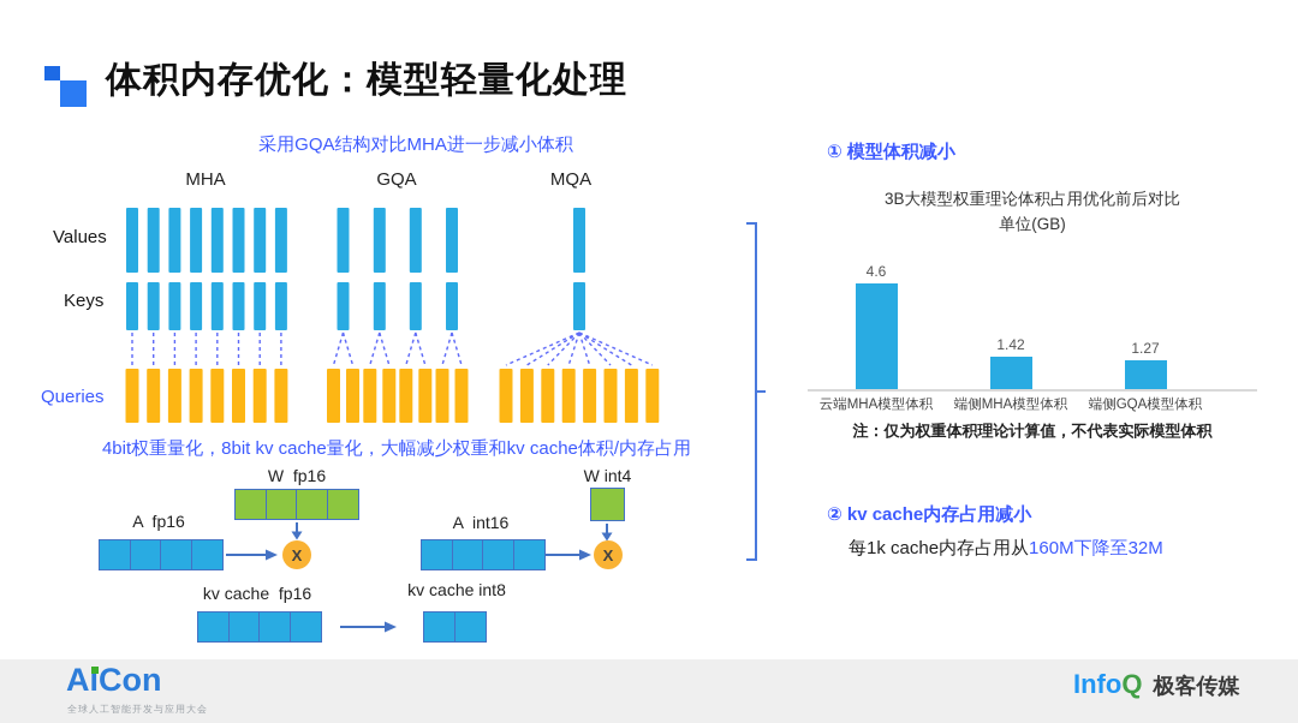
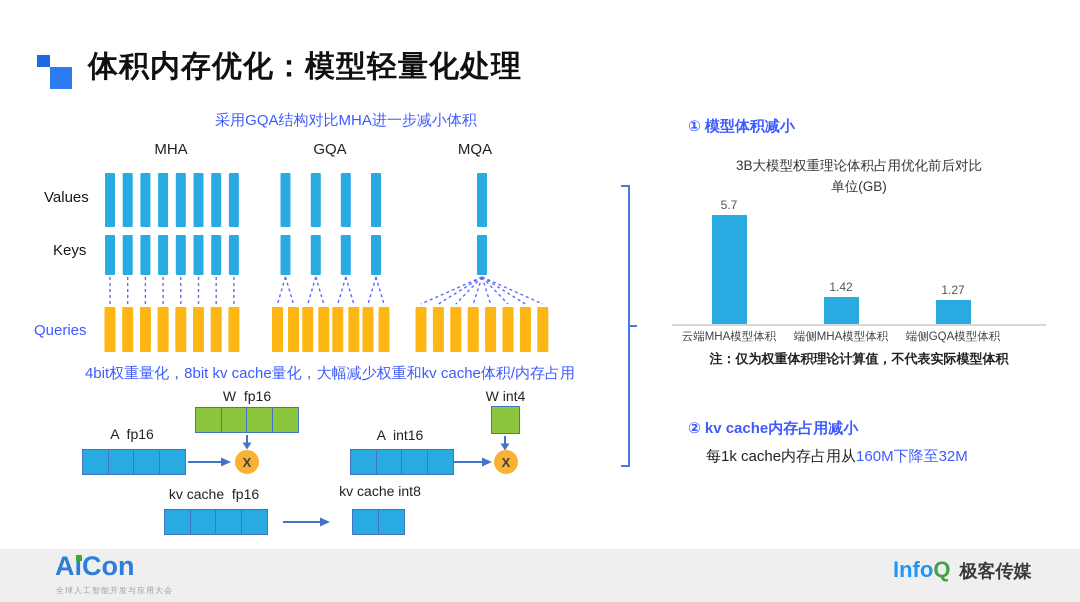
云端MHA模型体积: 4.6 -> 5.7
